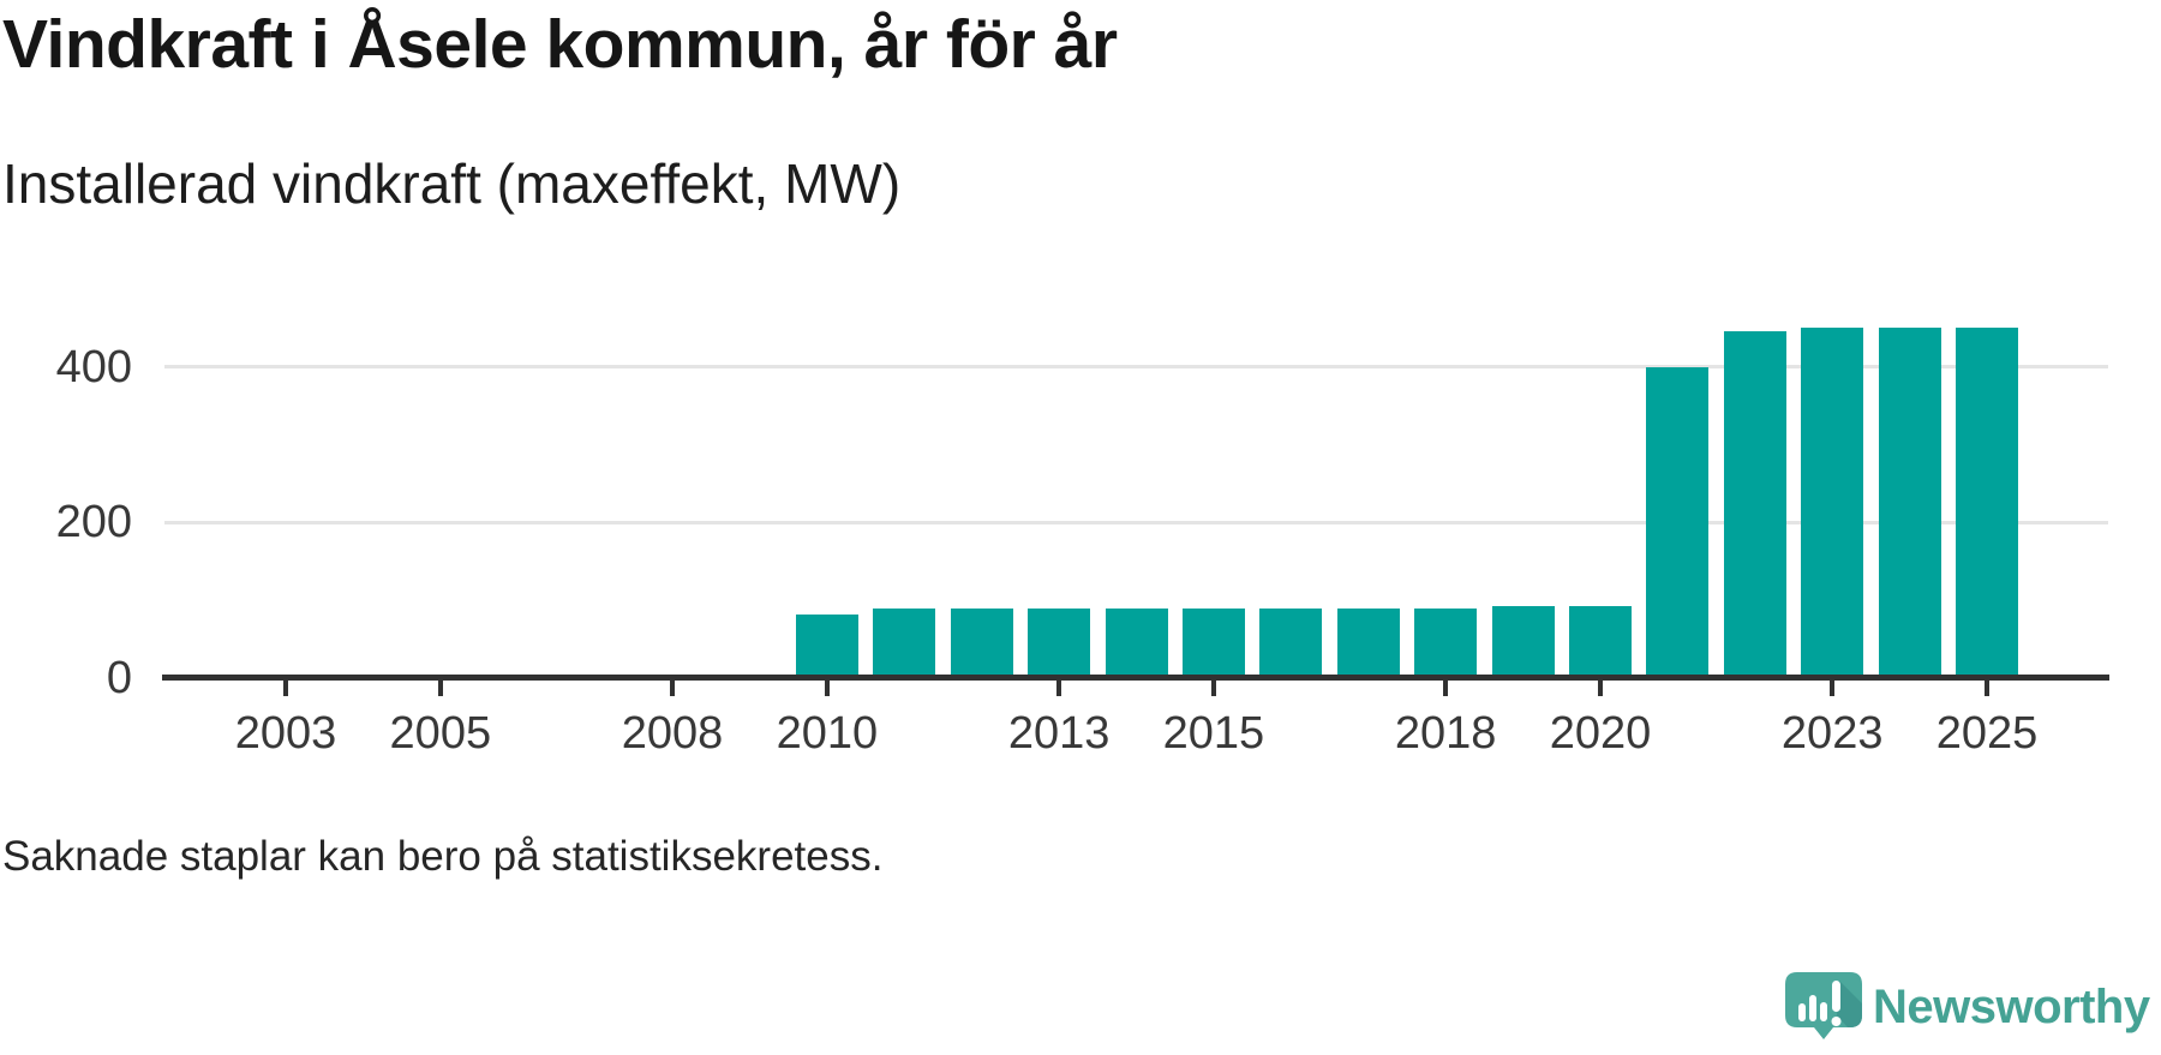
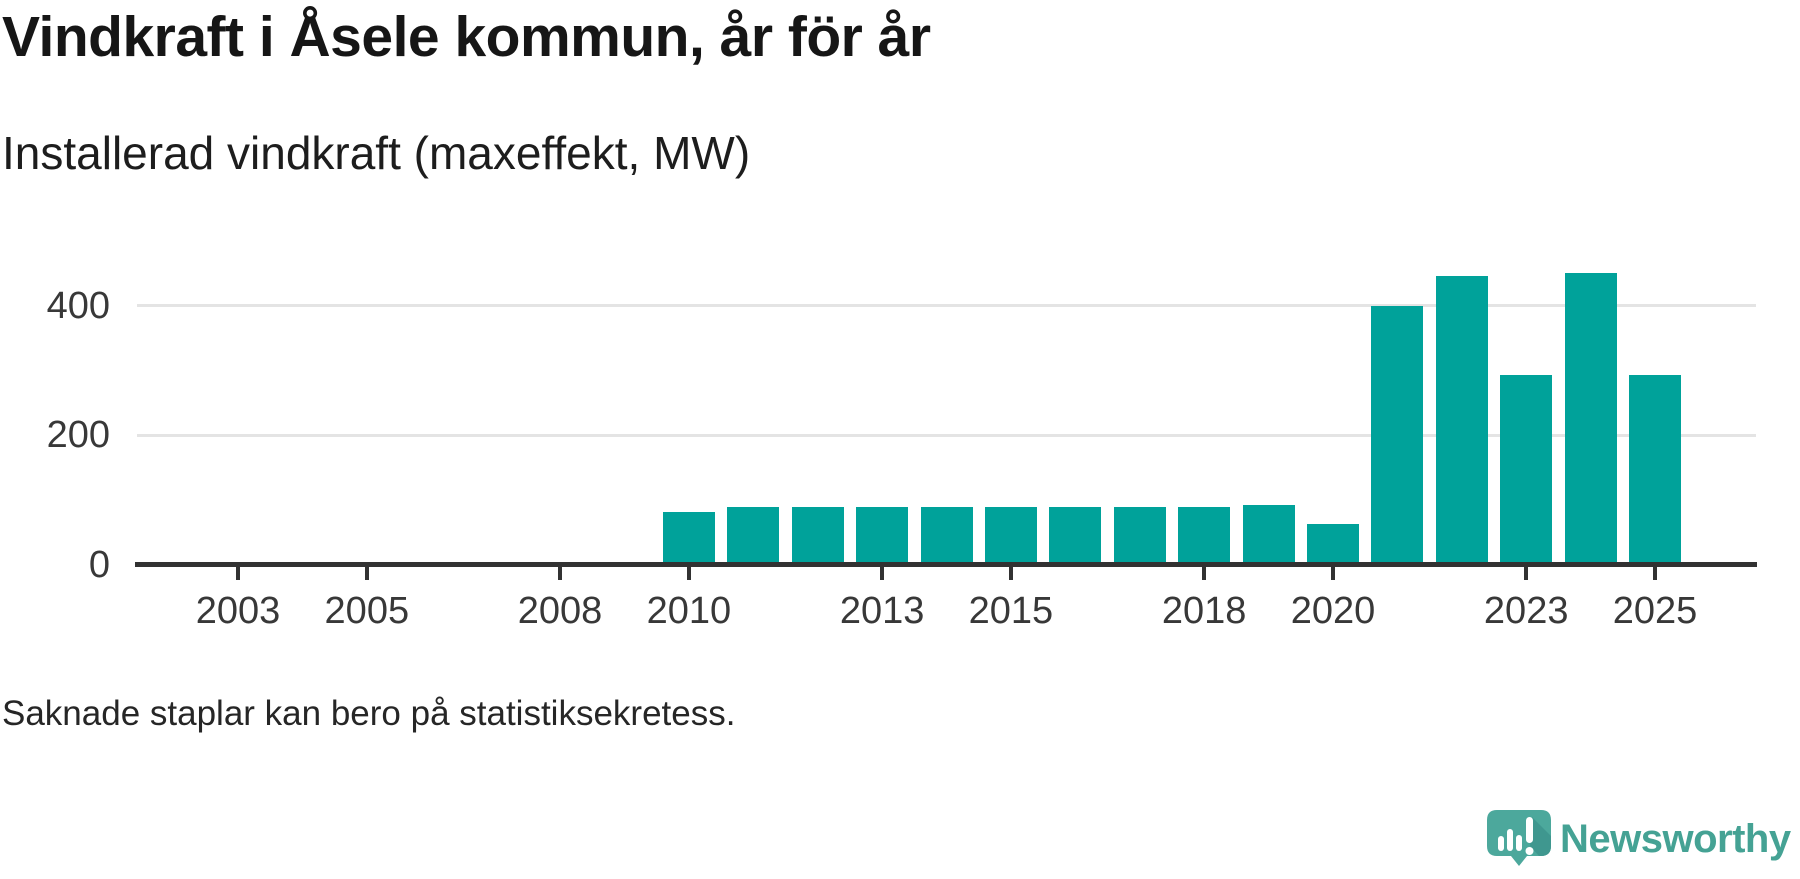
2020: 90 -> 60
2023: 450 -> 290
2025: 450 -> 290
